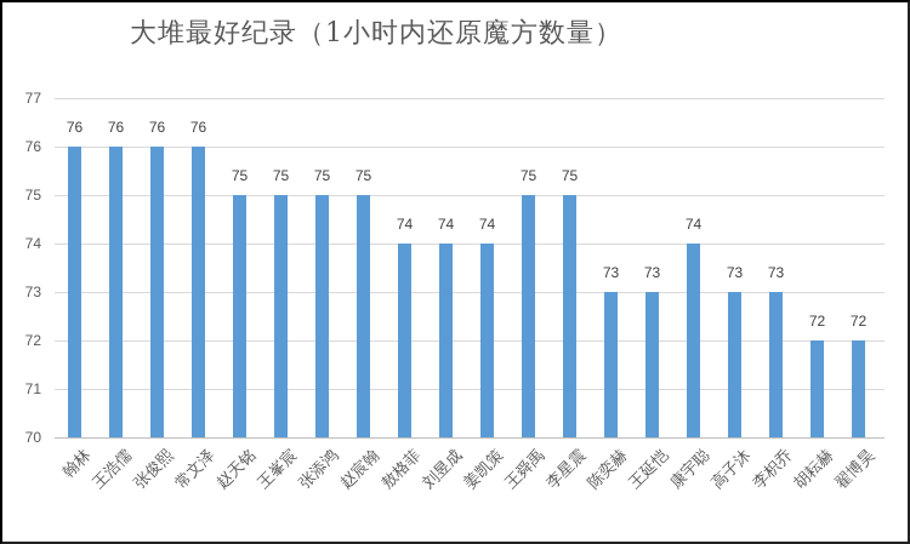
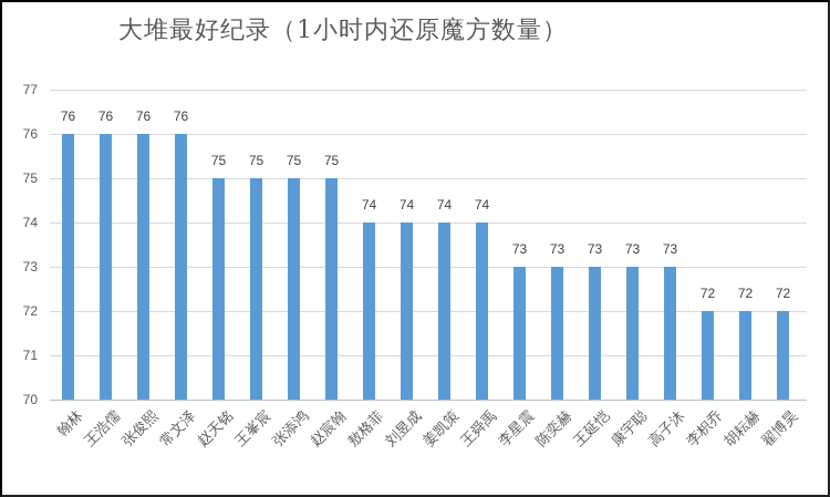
王舜禹: 75 -> 74
李星震: 75 -> 73
康宇聪: 74 -> 73
李枳乔: 73 -> 72
